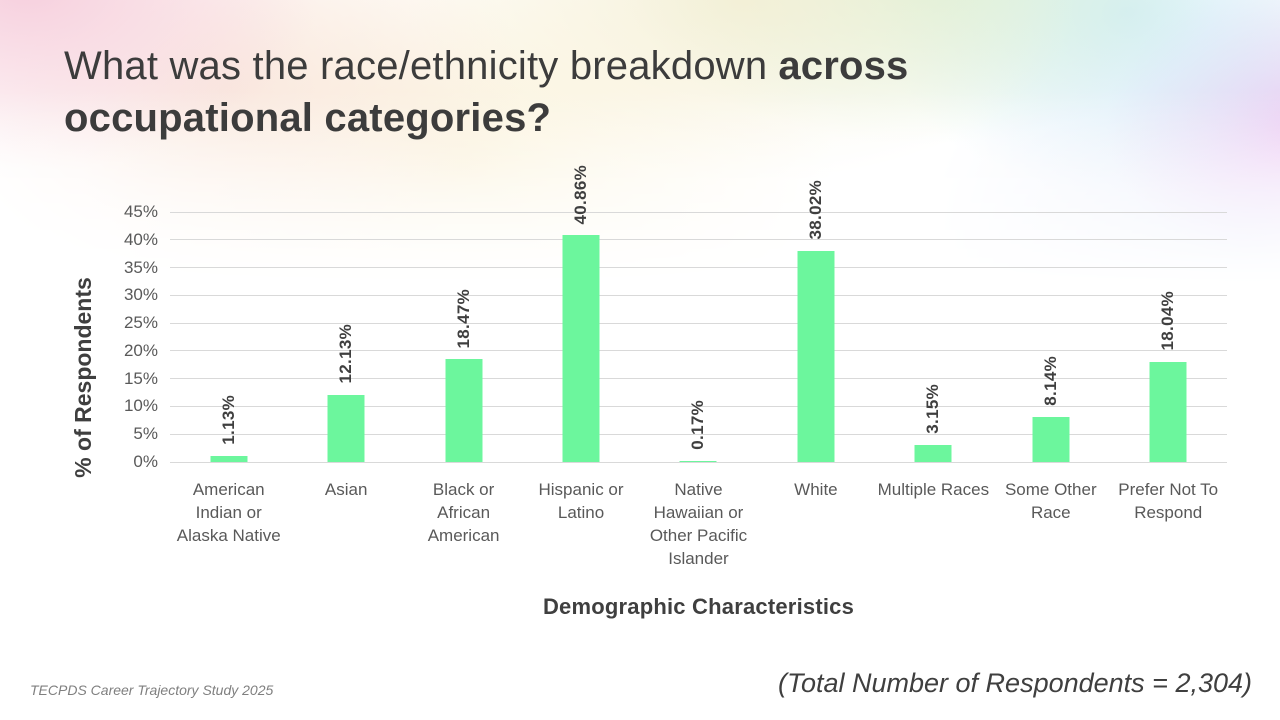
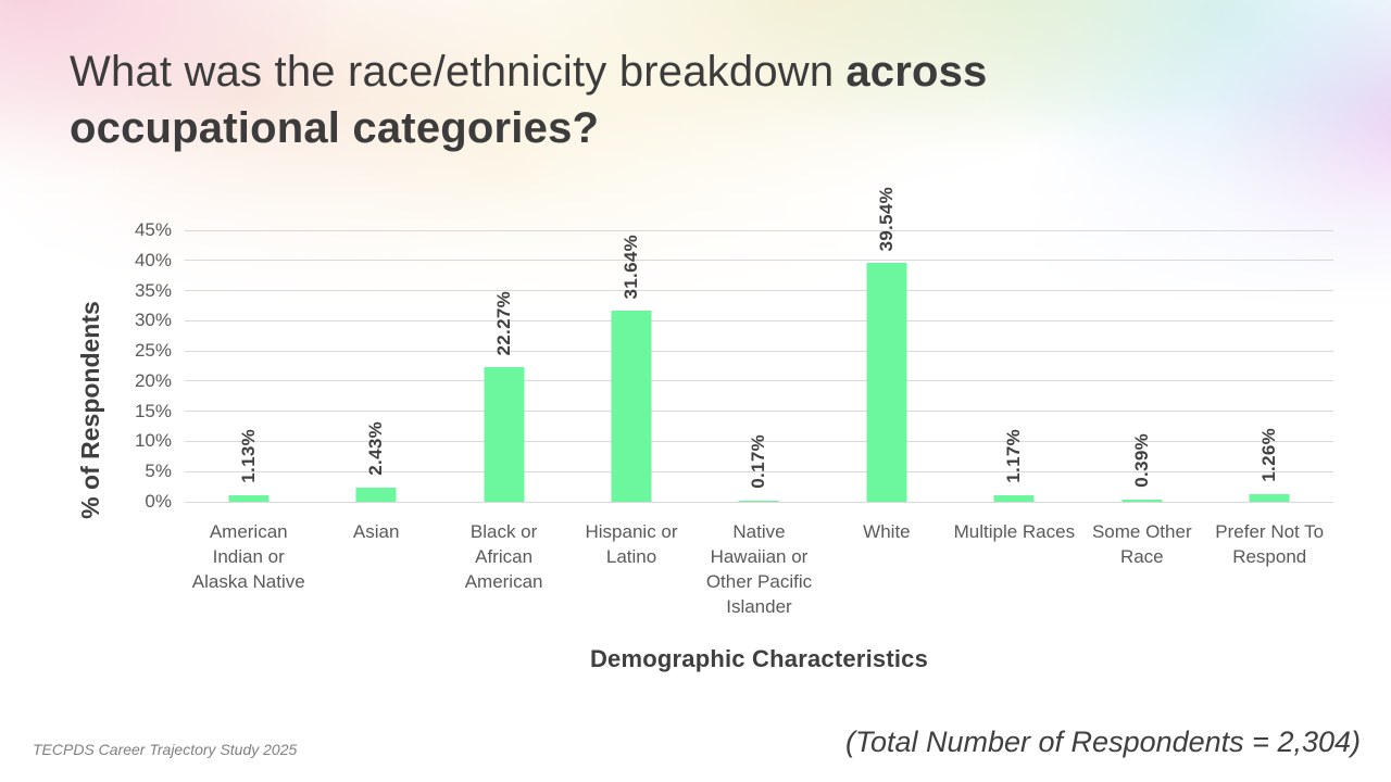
Asian: 12.13% -> 2.43%
Black or African American: 18.47% -> 22.27%
Hispanic or Latino: 40.86% -> 31.64%
White: 38.02% -> 39.54%
Multiple Races: 3.15% -> 1.17%
Some Other Race: 8.14% -> 0.39%
Prefer Not To Respond: 18.04% -> 1.26%
